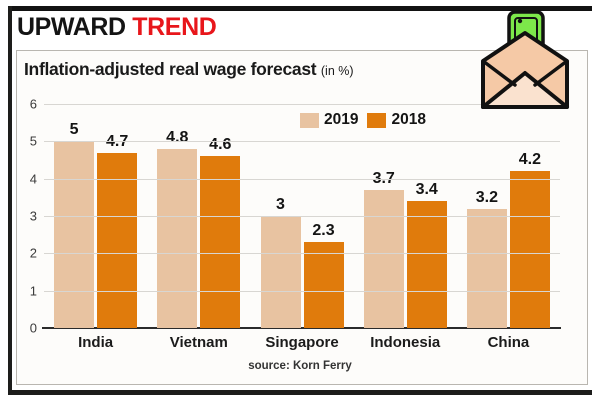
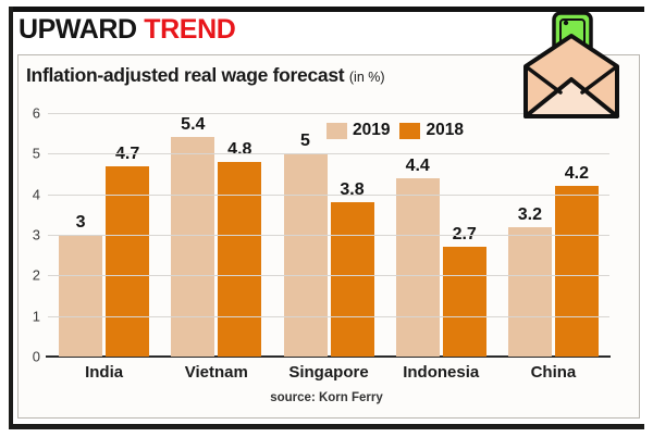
2019/India: 5 -> 3
2019/Vietnam: 4.8 -> 5.4
2018/Vietnam: 4.6 -> 4.8
2019/Singapore: 3 -> 5
2018/Singapore: 2.3 -> 3.8
2019/Indonesia: 3.7 -> 4.4
2018/Indonesia: 3.4 -> 2.7
